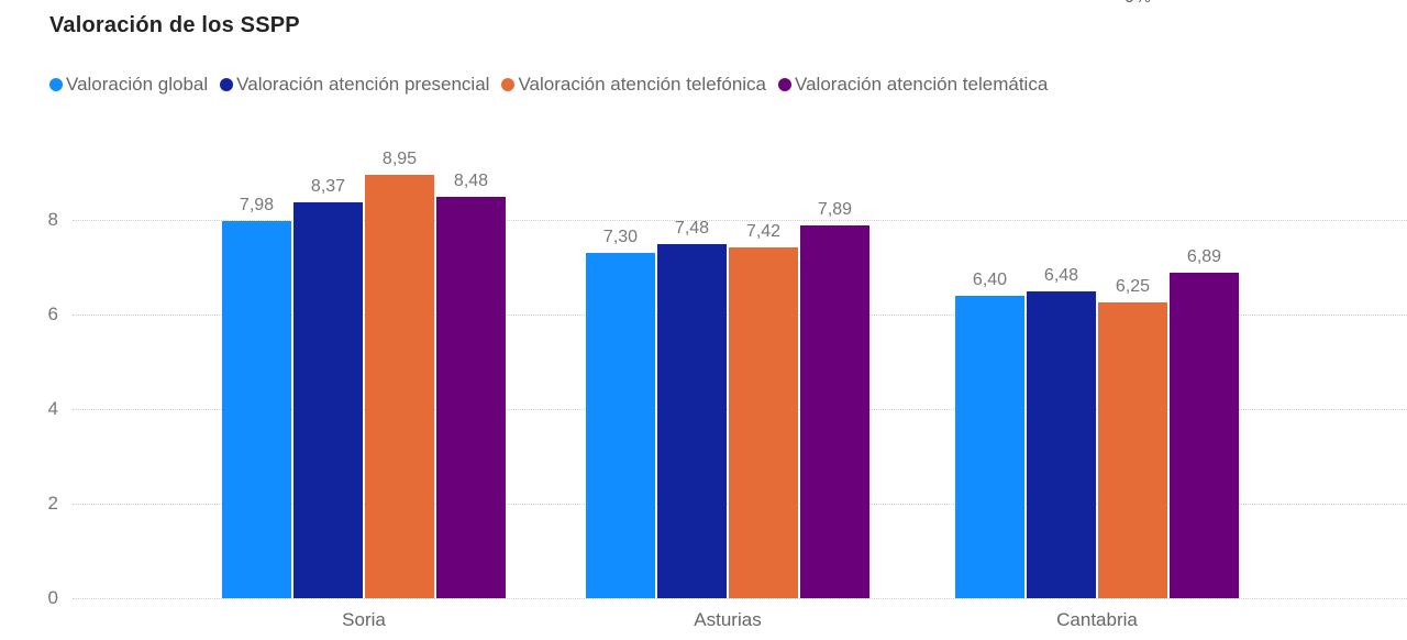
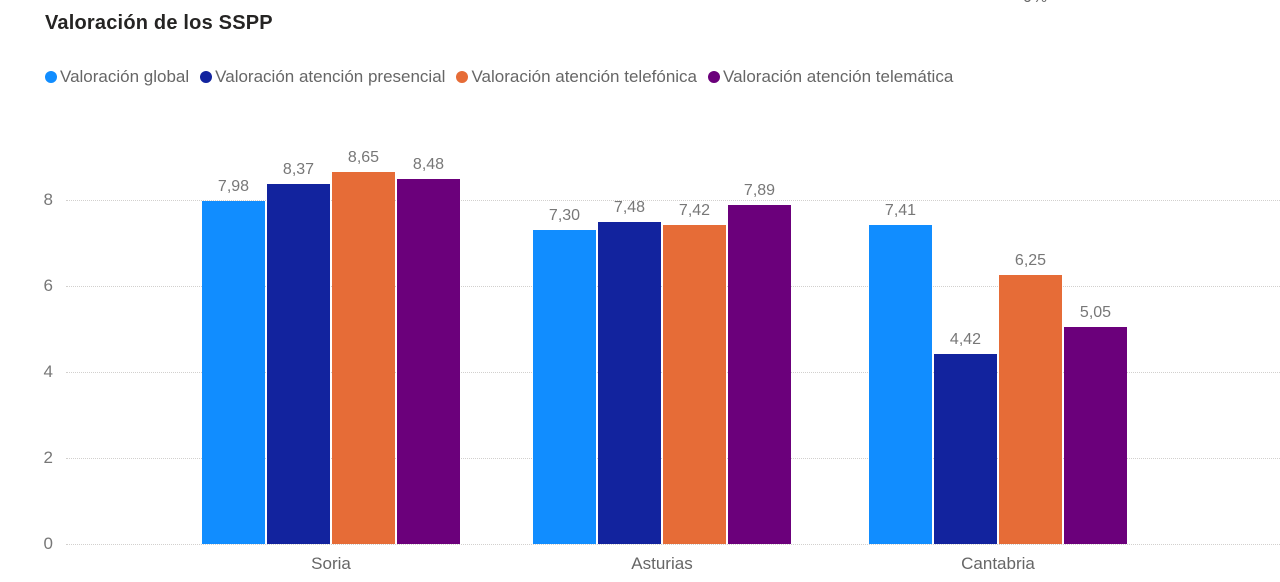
Valoración atención telefónica/Soria: 8,95 -> 8,65
Valoración global/Cantabria: 6,40 -> 7,41
Valoración atención presencial/Cantabria: 6,48 -> 4,42
Valoración atención telemática/Cantabria: 6,89 -> 5,05
